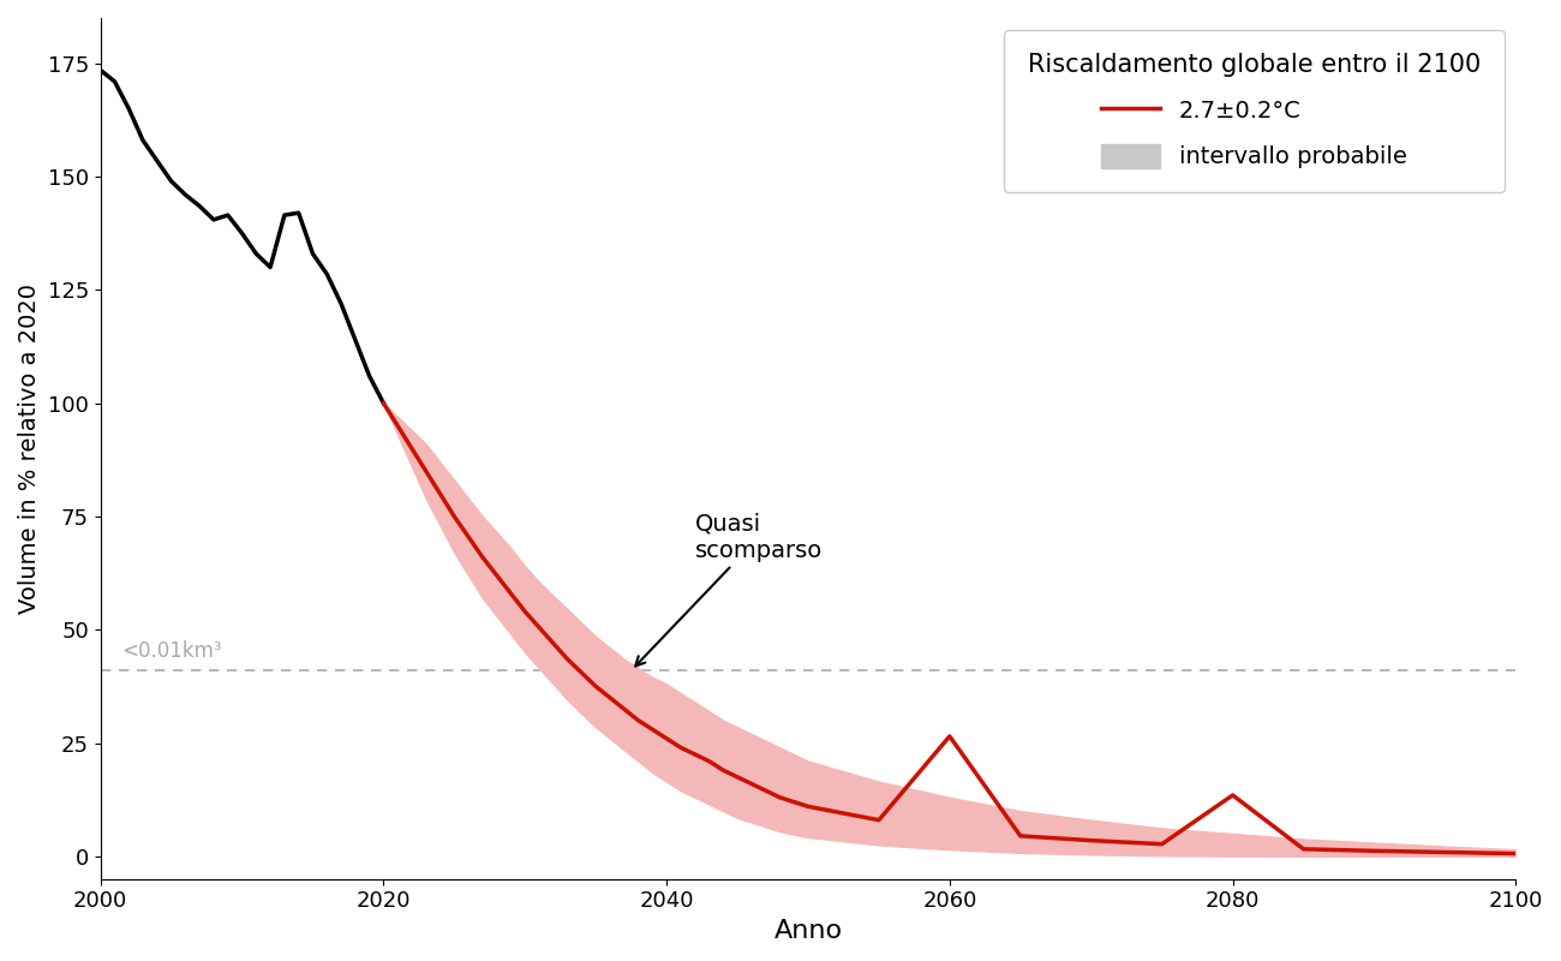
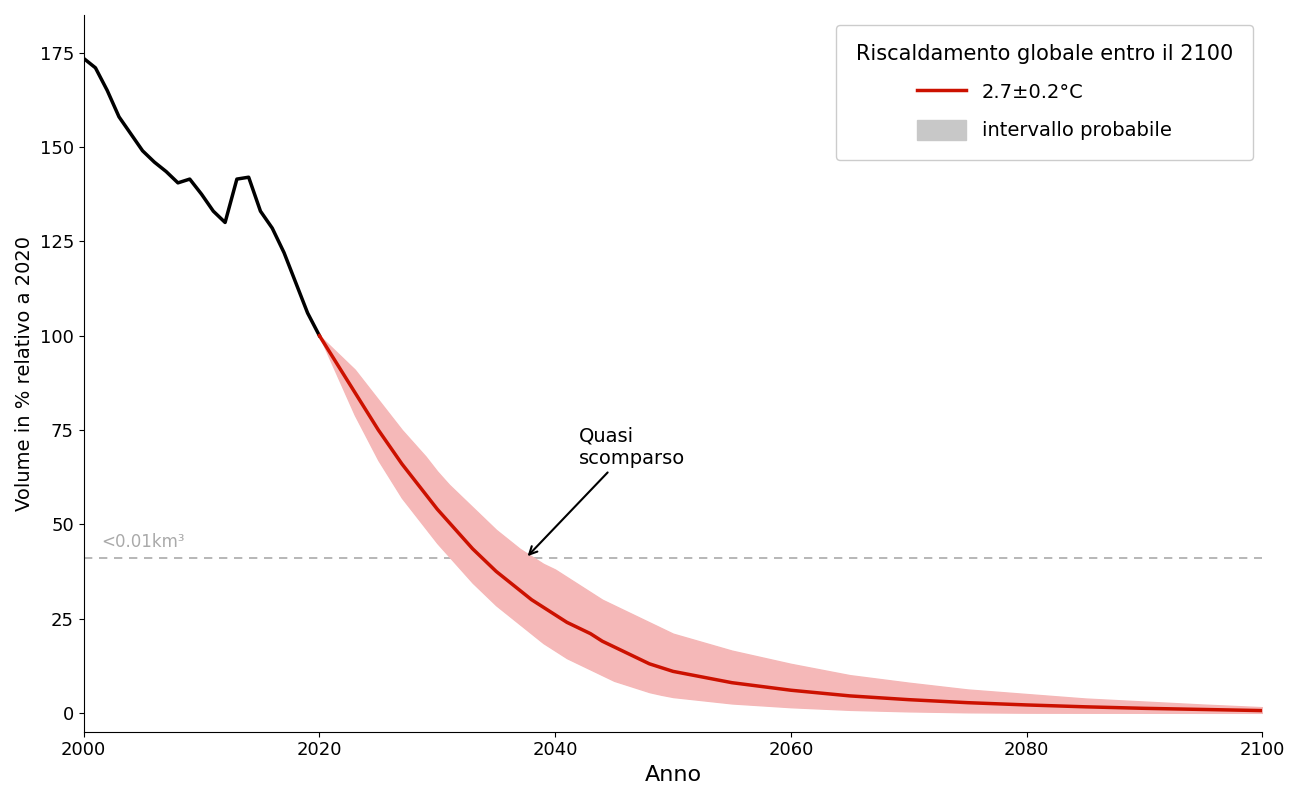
2.7±0.2°C/2060: 26.5 -> 6.0
2.7±0.2°C/2080: 13.5 -> 2.1
